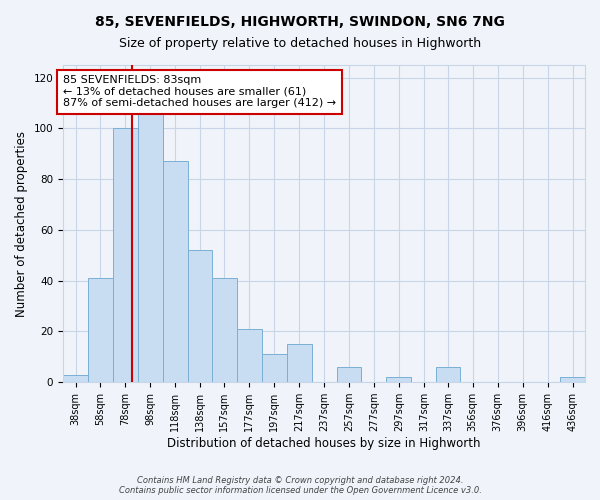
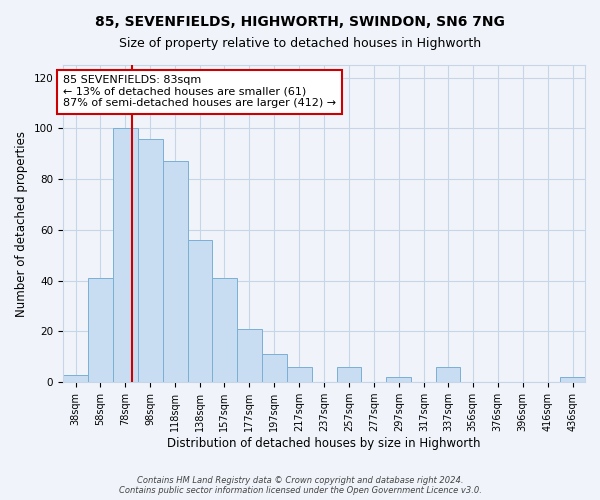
98sqm: 106 -> 96
138sqm: 52 -> 56
217sqm: 15 -> 6
